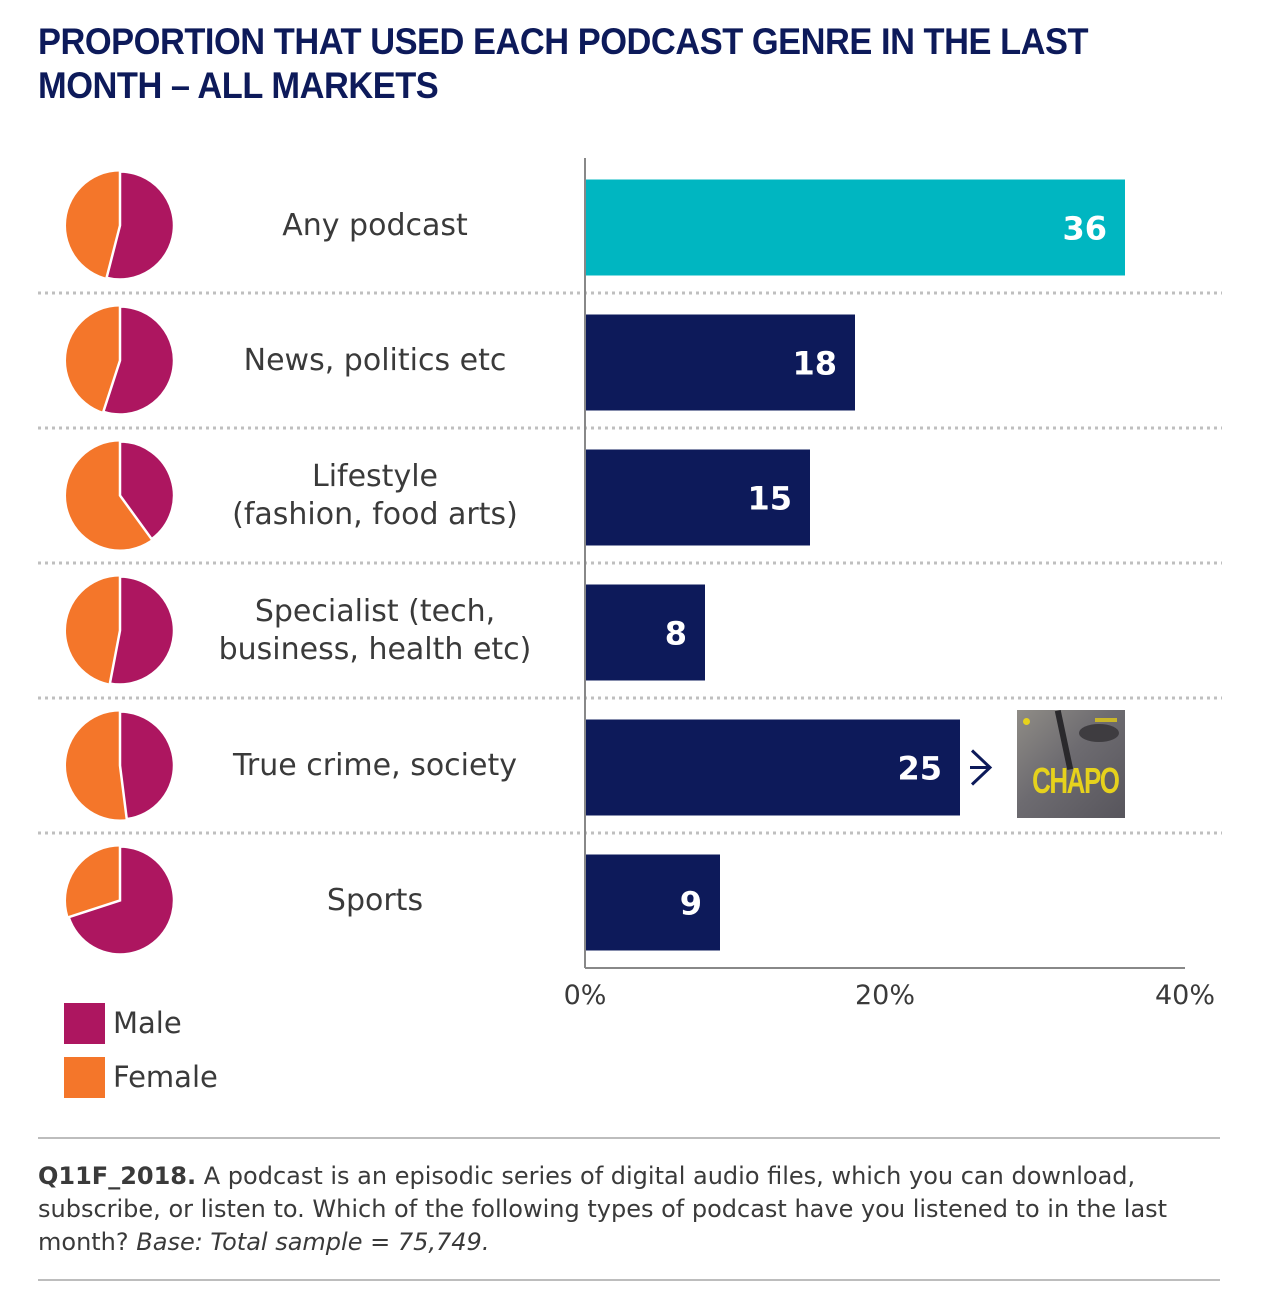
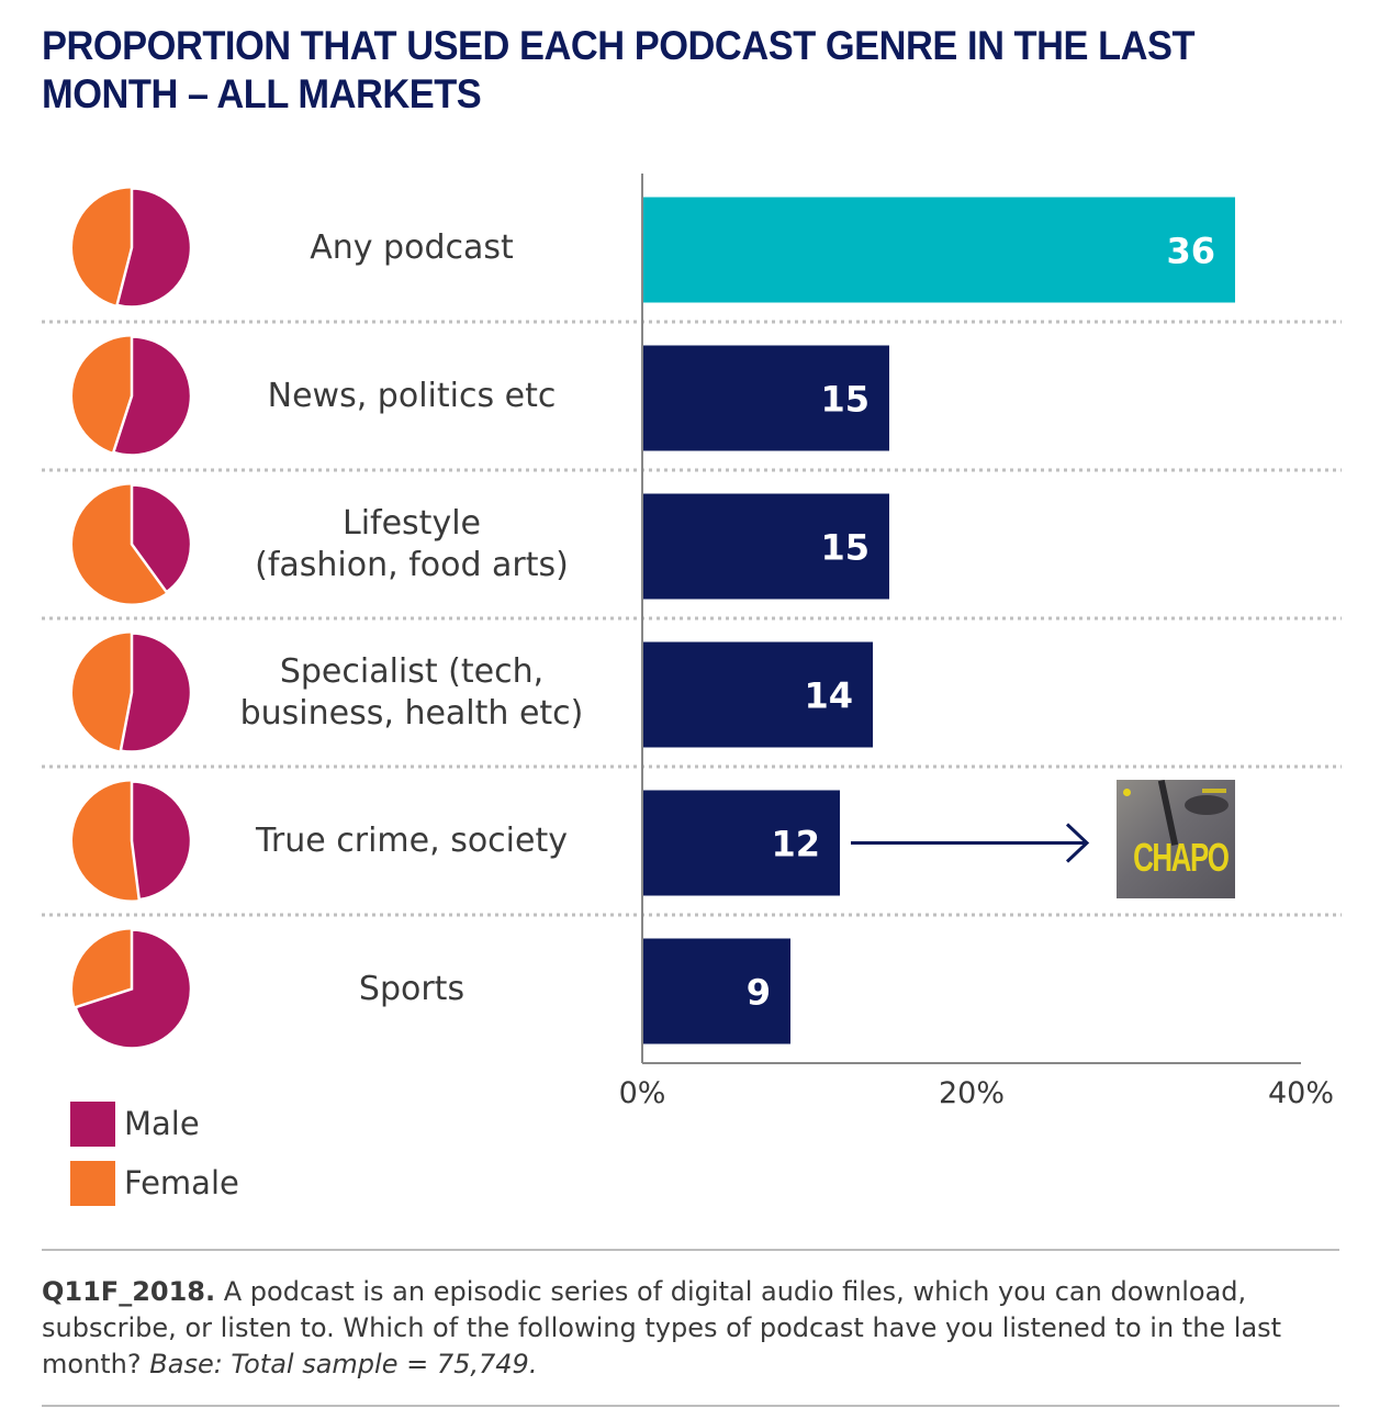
News, politics etc: 18 -> 15
Specialist (tech, business, health etc): 8 -> 14
True crime, society: 25 -> 12
